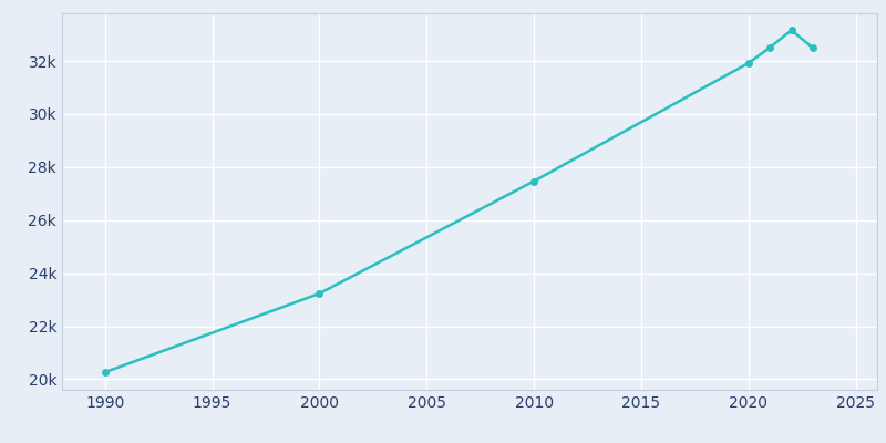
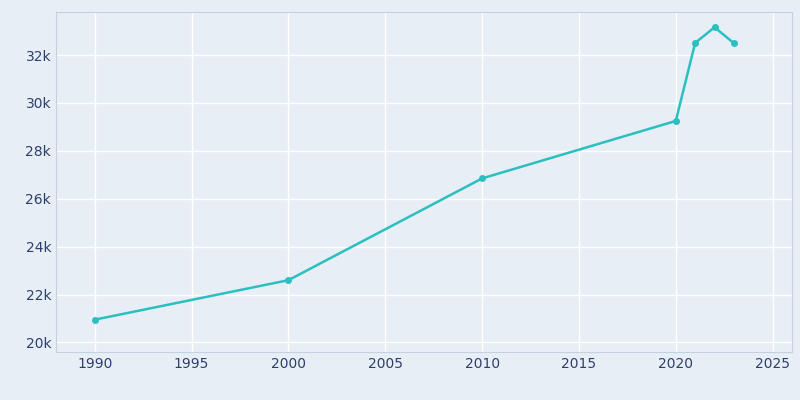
1990: 20.26k -> 20.95k
2000: 23.23k -> 22.60k
2010: 27.47k -> 26.85k
2020: 31.92k -> 29.25k
